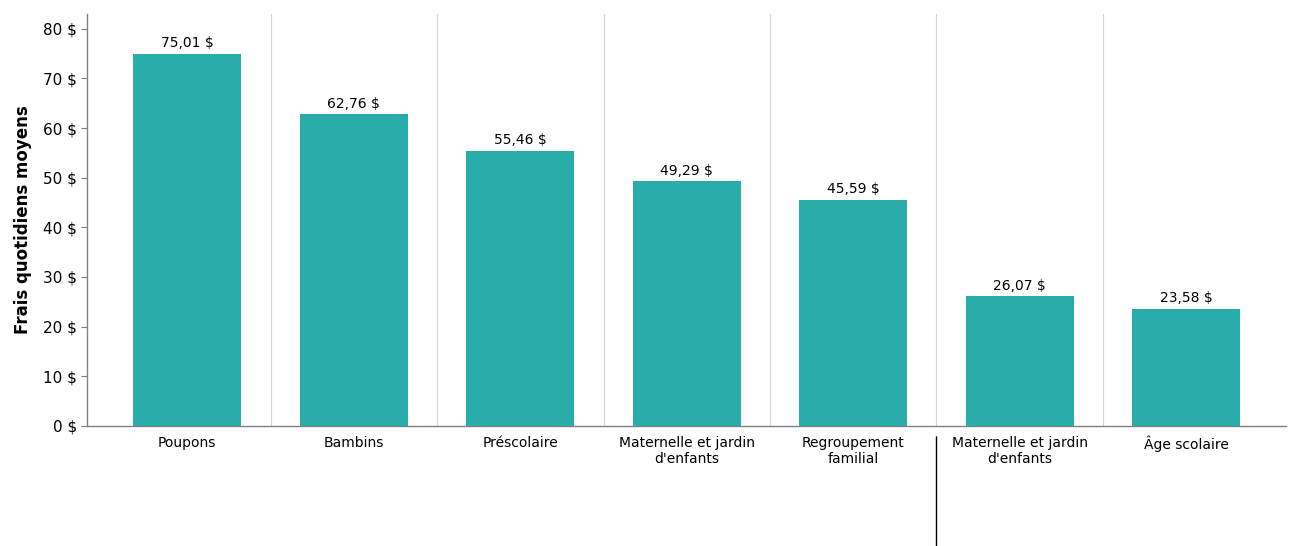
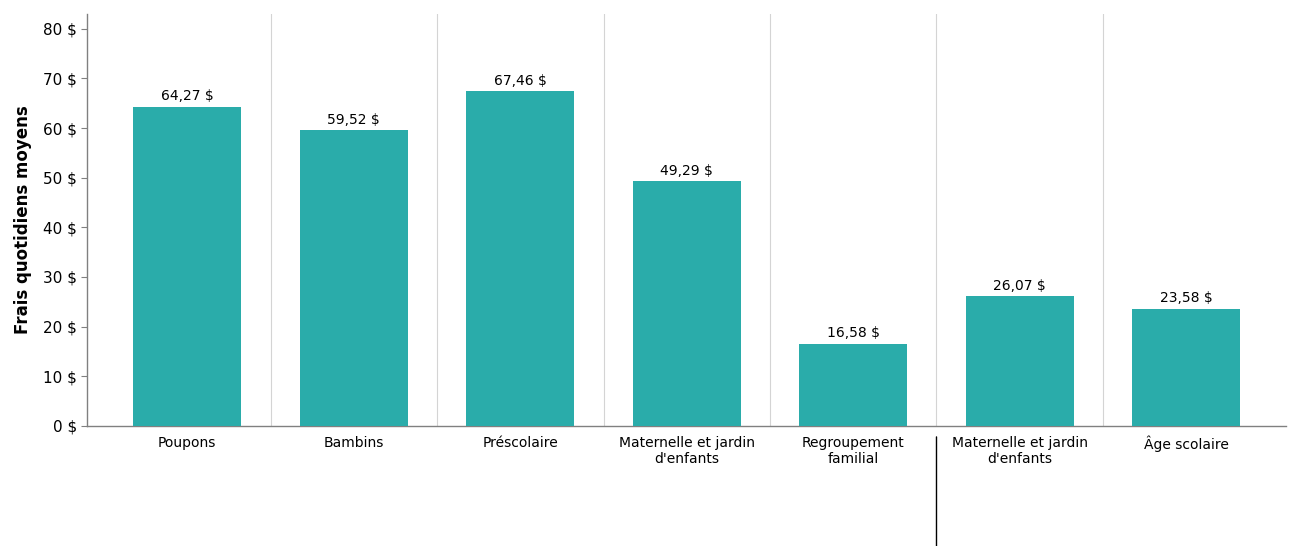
Poupons: 75,01 -> 64,27
Bambins: 62,76 -> 59,52
Préscolaire: 55,46 -> 67,46
Regroupement familial: 45,59 -> 16,58
